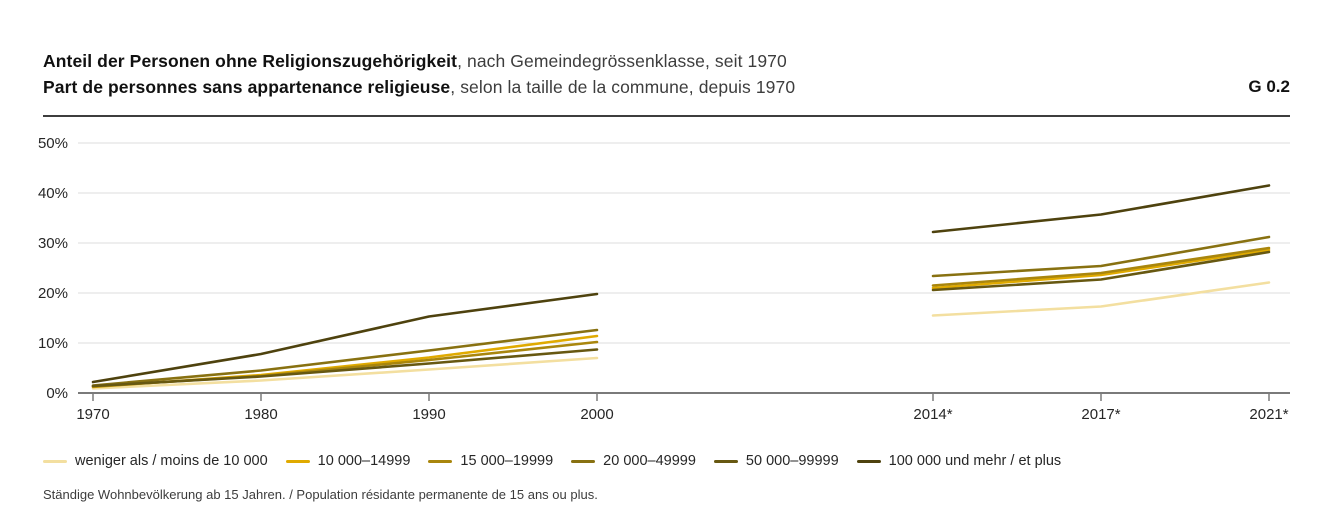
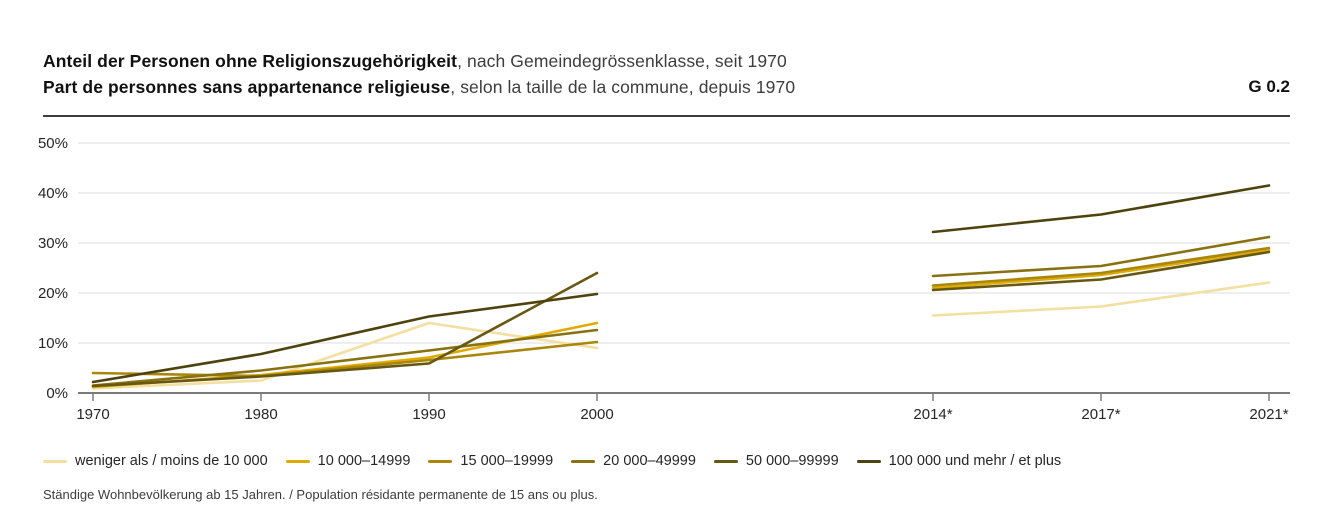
15 000–19999/1970: 1% -> 4%
weniger als / moins de 10 000/1990: 5% -> 14%
weniger als / moins de 10 000/2000: 7% -> 9%
10 000–14999/2000: 11% -> 14%
50 000–99999/2000: 9% -> 24%
